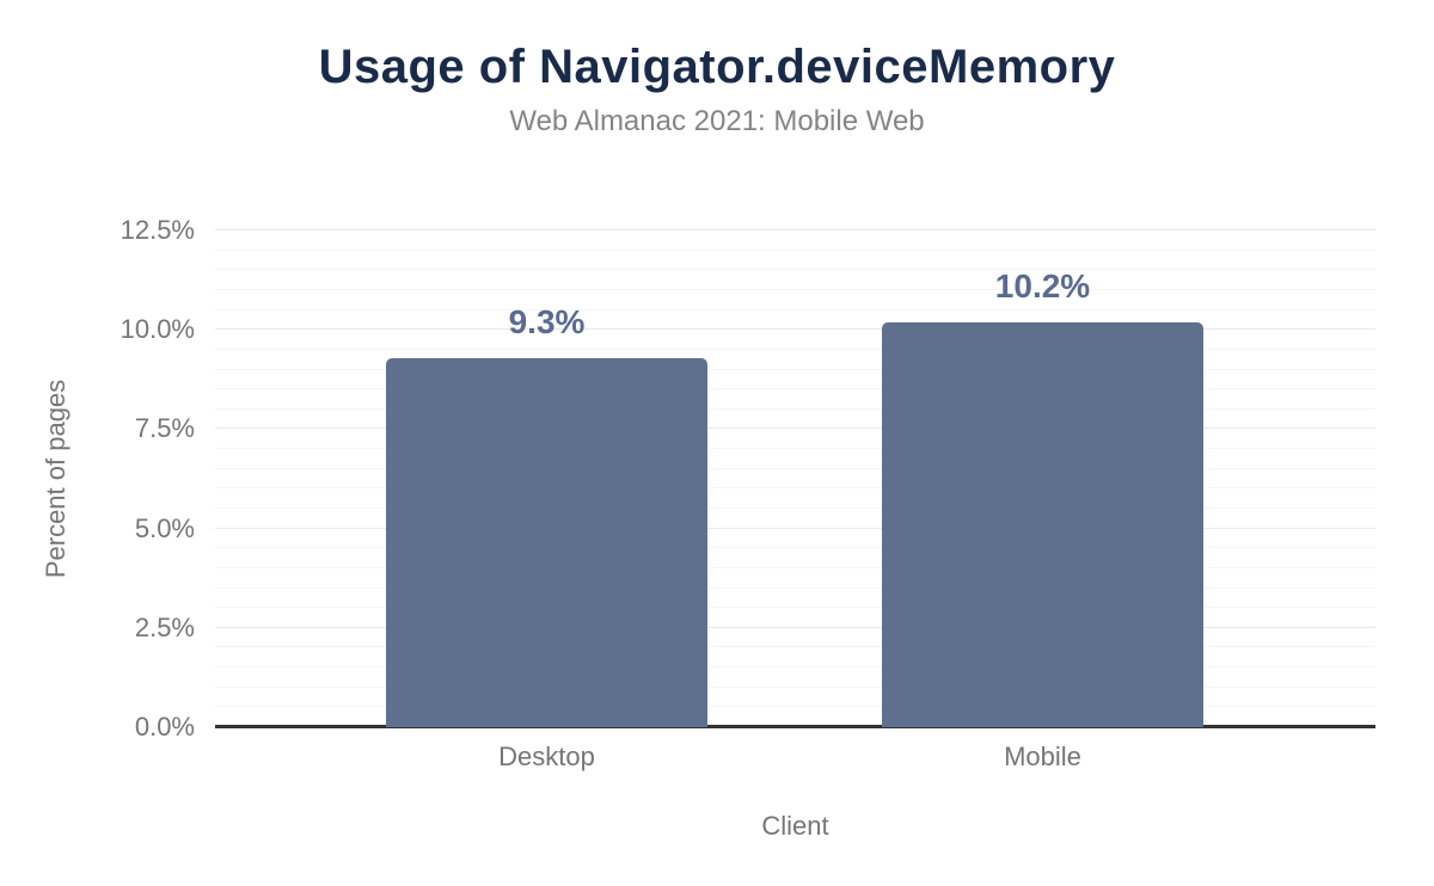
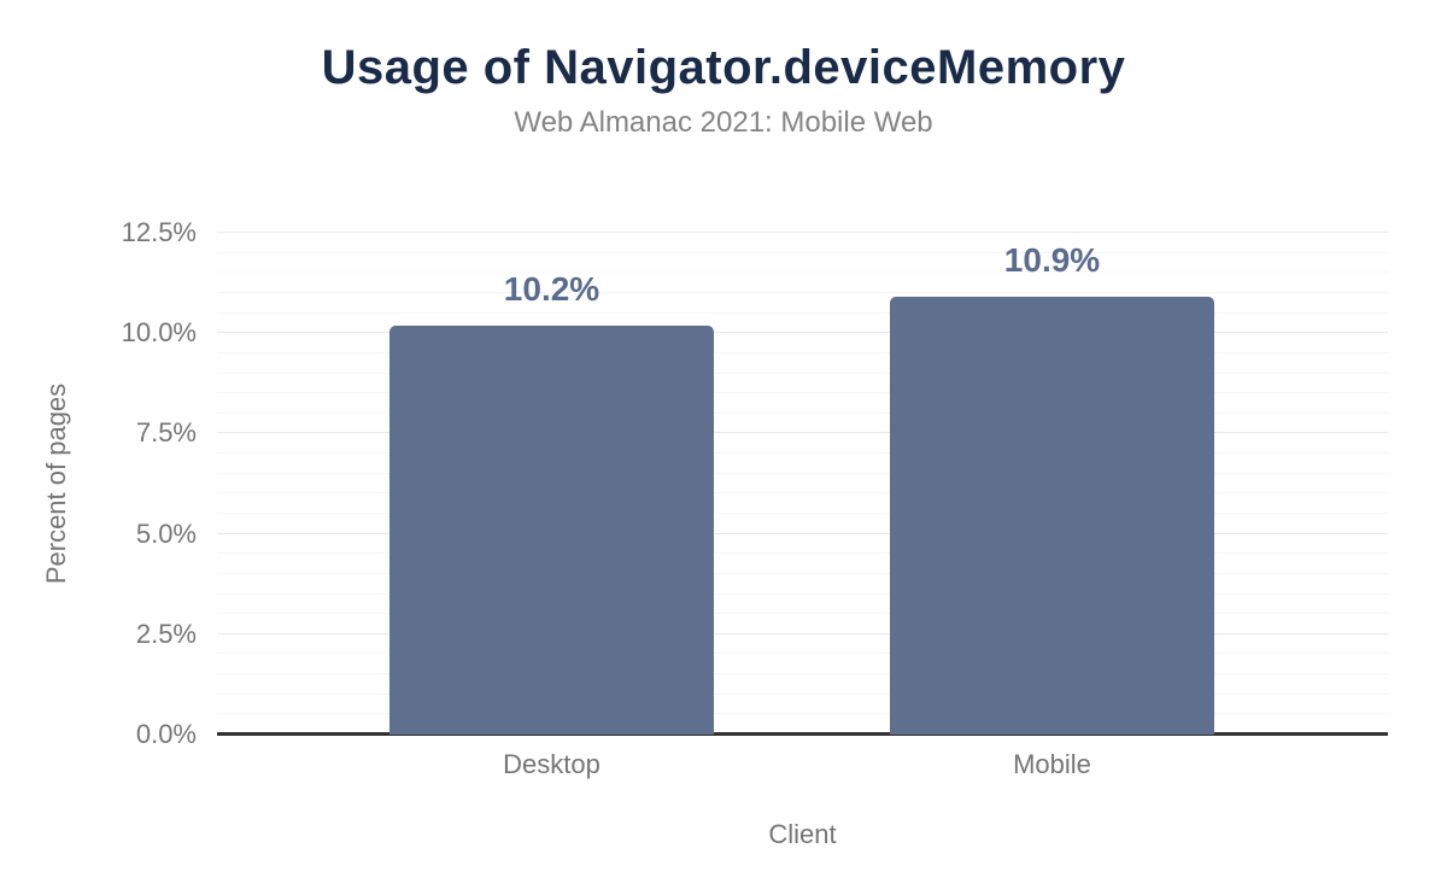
Desktop: 9.3% -> 10.2%
Mobile: 10.2% -> 10.9%
